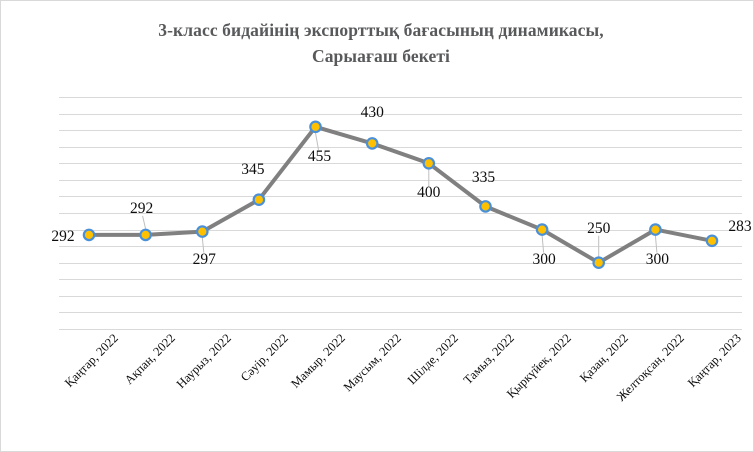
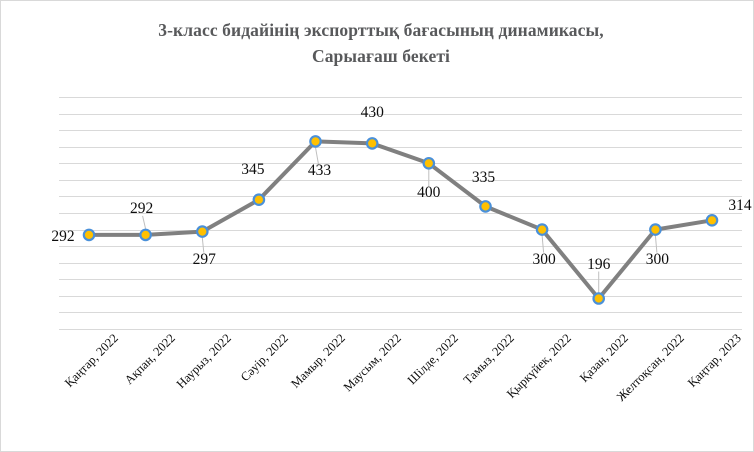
Мамыр, 2022: 455 -> 433
Қазан, 2022: 250 -> 196
Қаңтар, 2023: 283 -> 314
